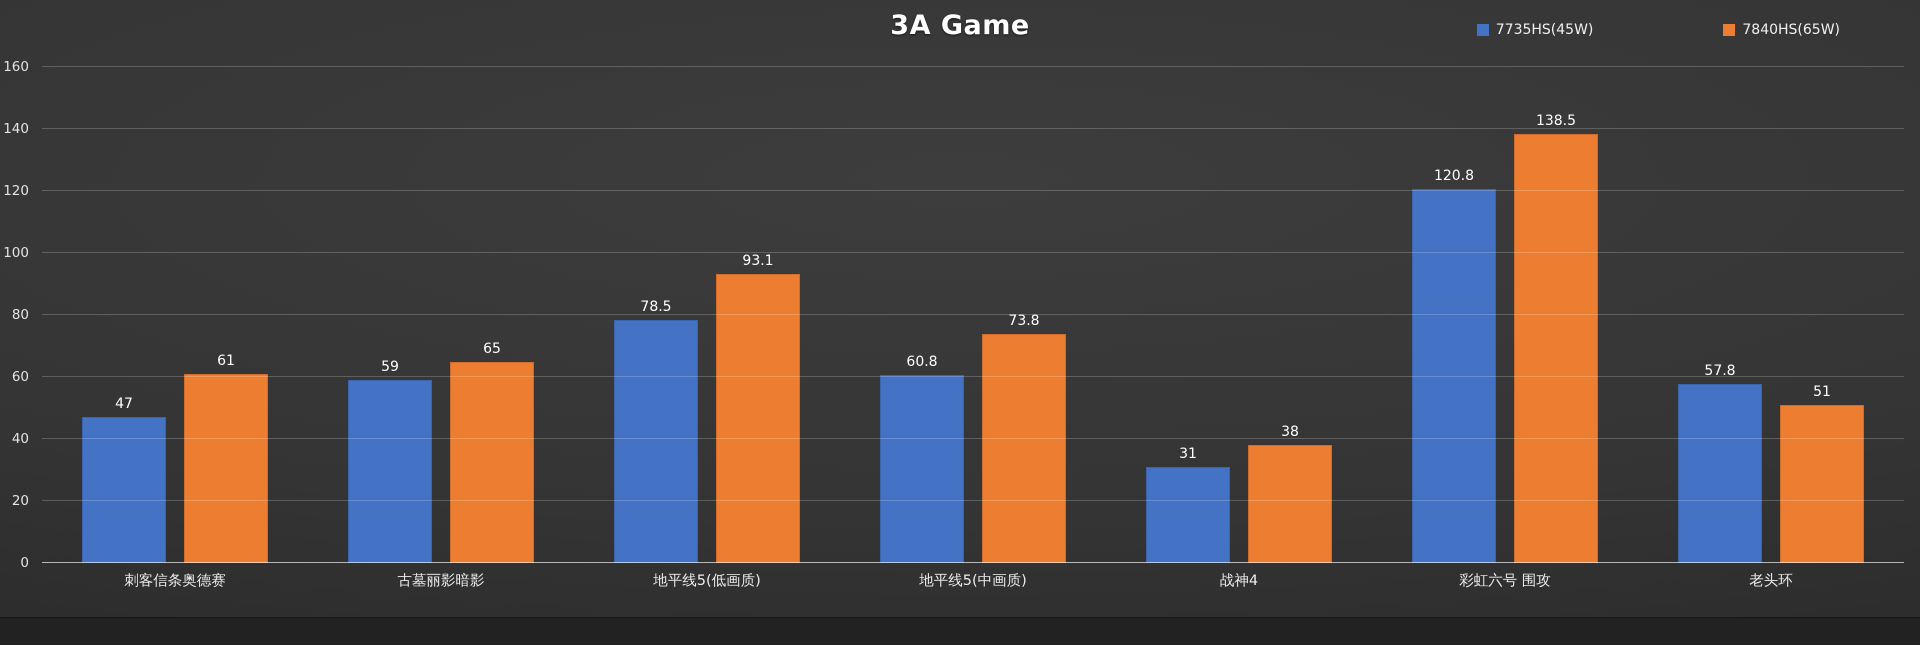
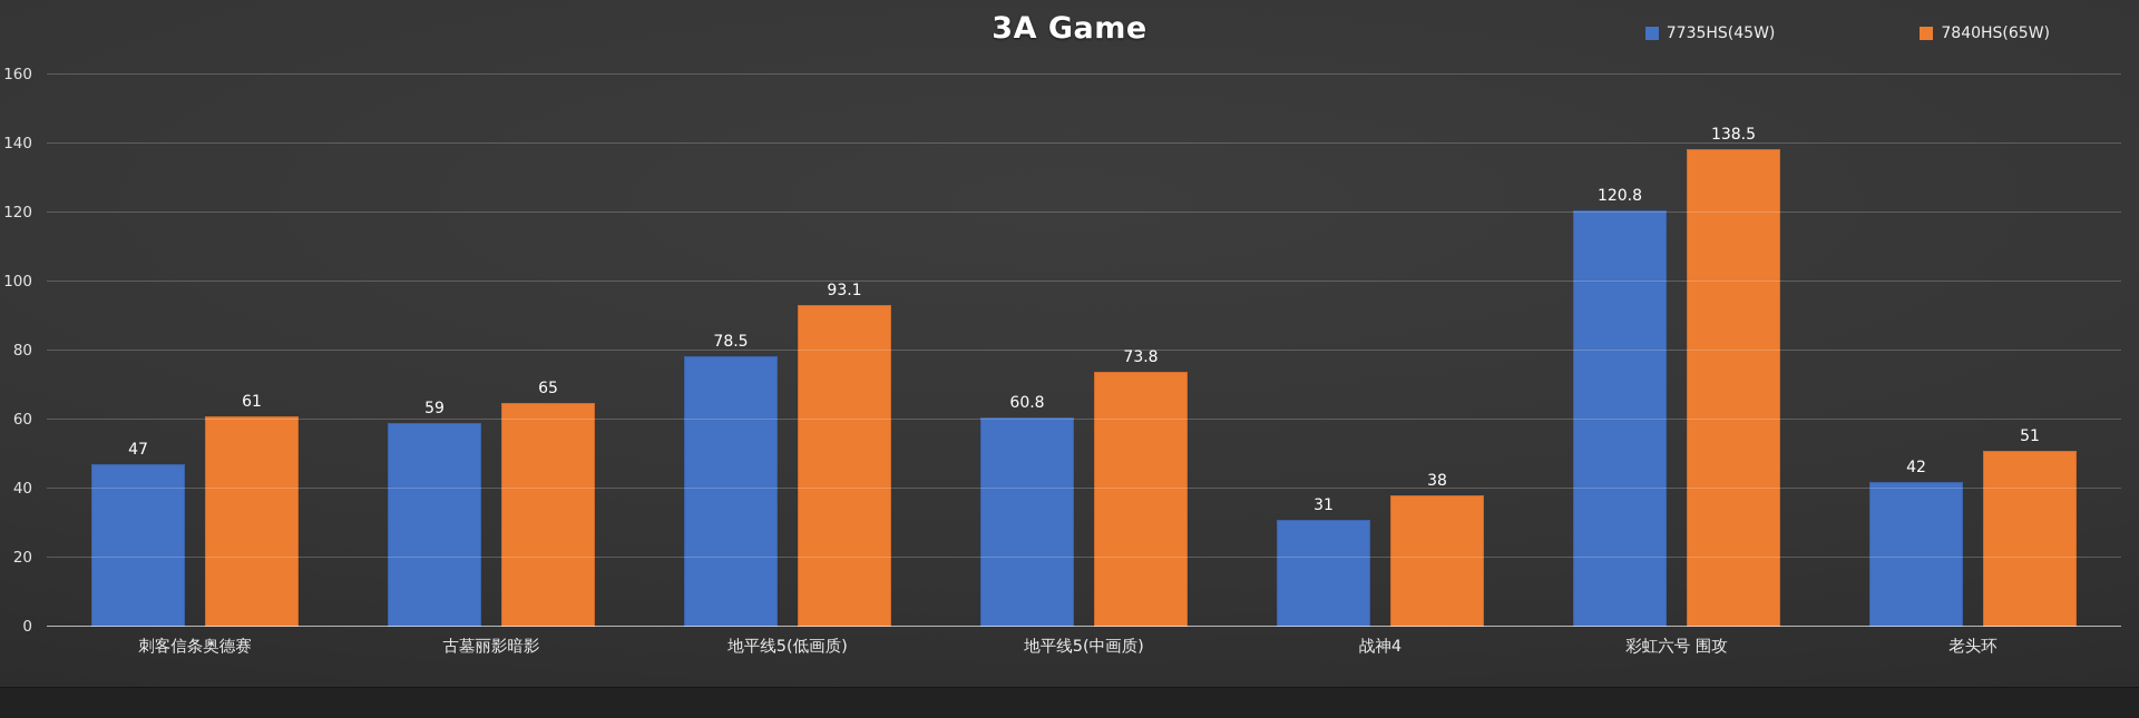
7735HS(45W)/老头环: 57.8 -> 42
